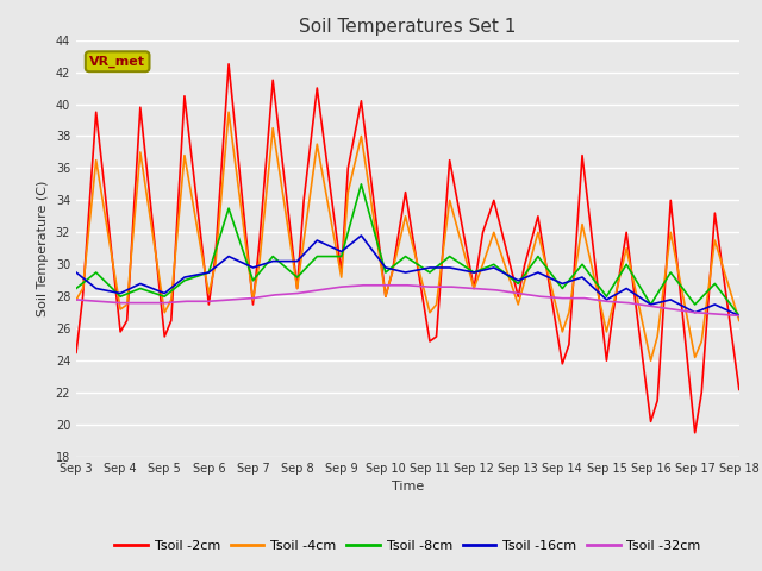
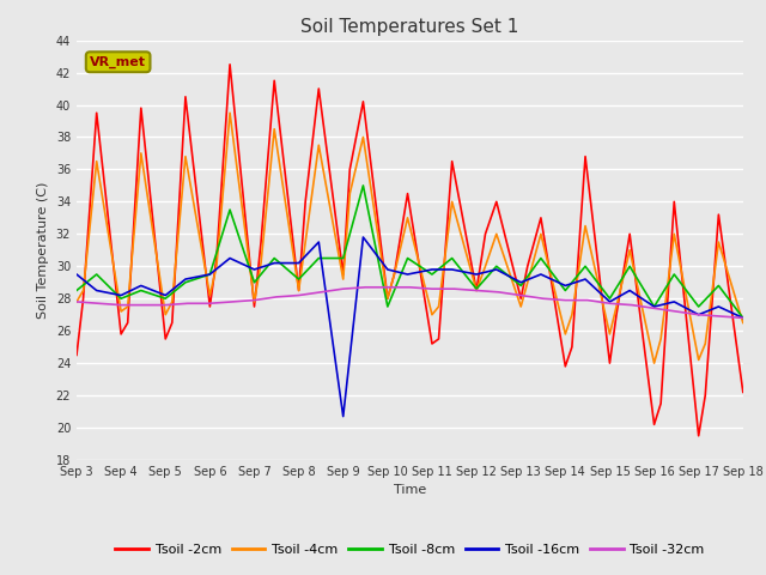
Tsoil -16cm/Sep 9: 30.8 -> 20.7
Tsoil -8cm/Sep 10: 29.5 -> 27.5
Tsoil -8cm/Sep 12: 29.5 -> 28.6
